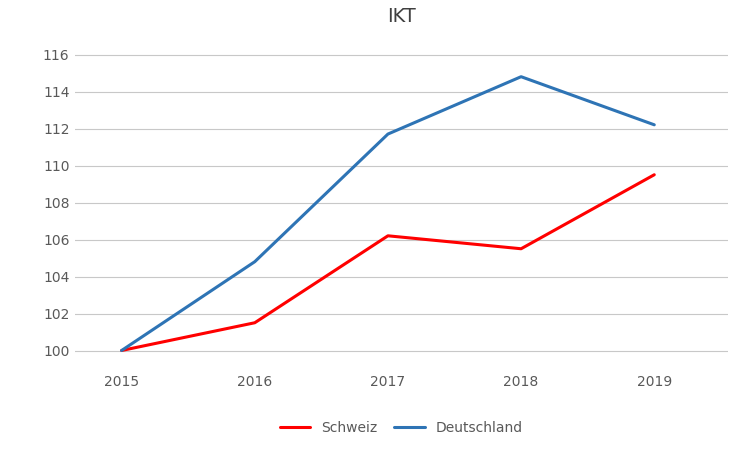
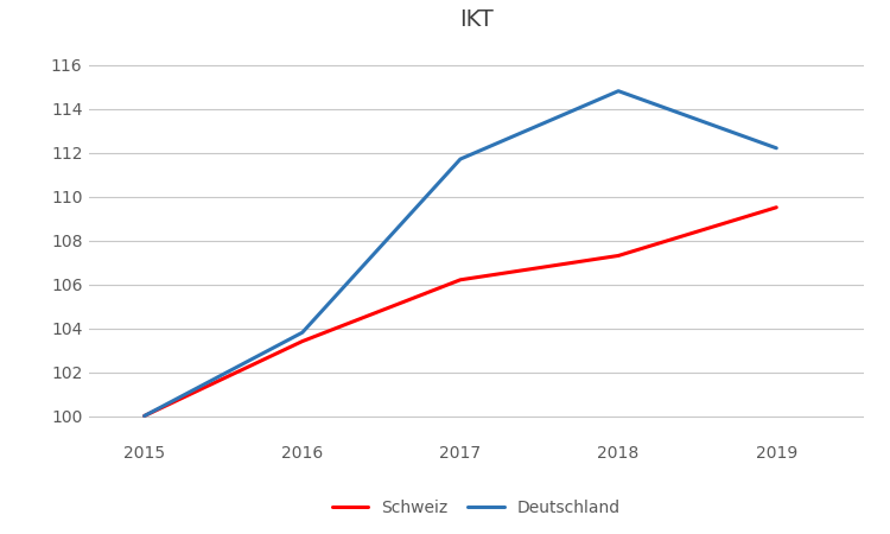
Schweiz/2016: 101.5 -> 103.4
Deutschland/2016: 104.8 -> 103.8
Schweiz/2018: 105.5 -> 107.3
